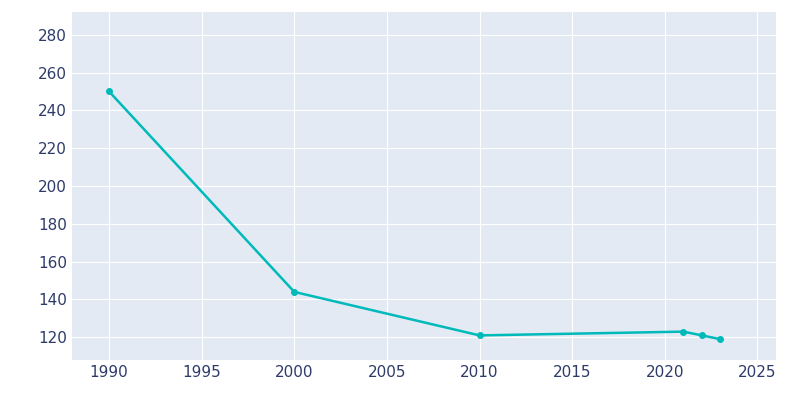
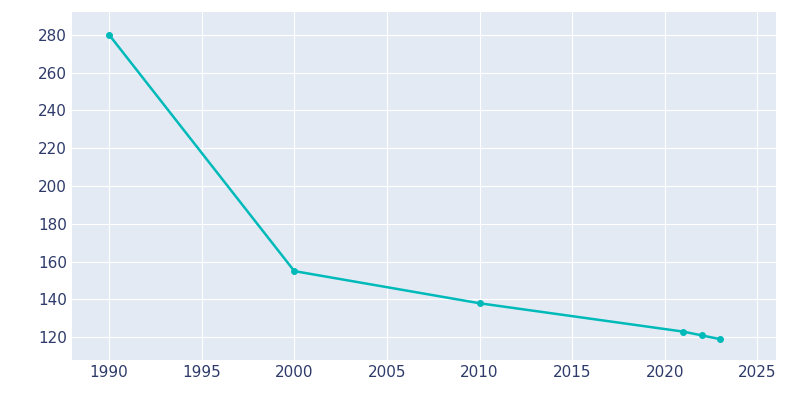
1990: 250 -> 280
2000: 144 -> 155
2010: 121 -> 138
